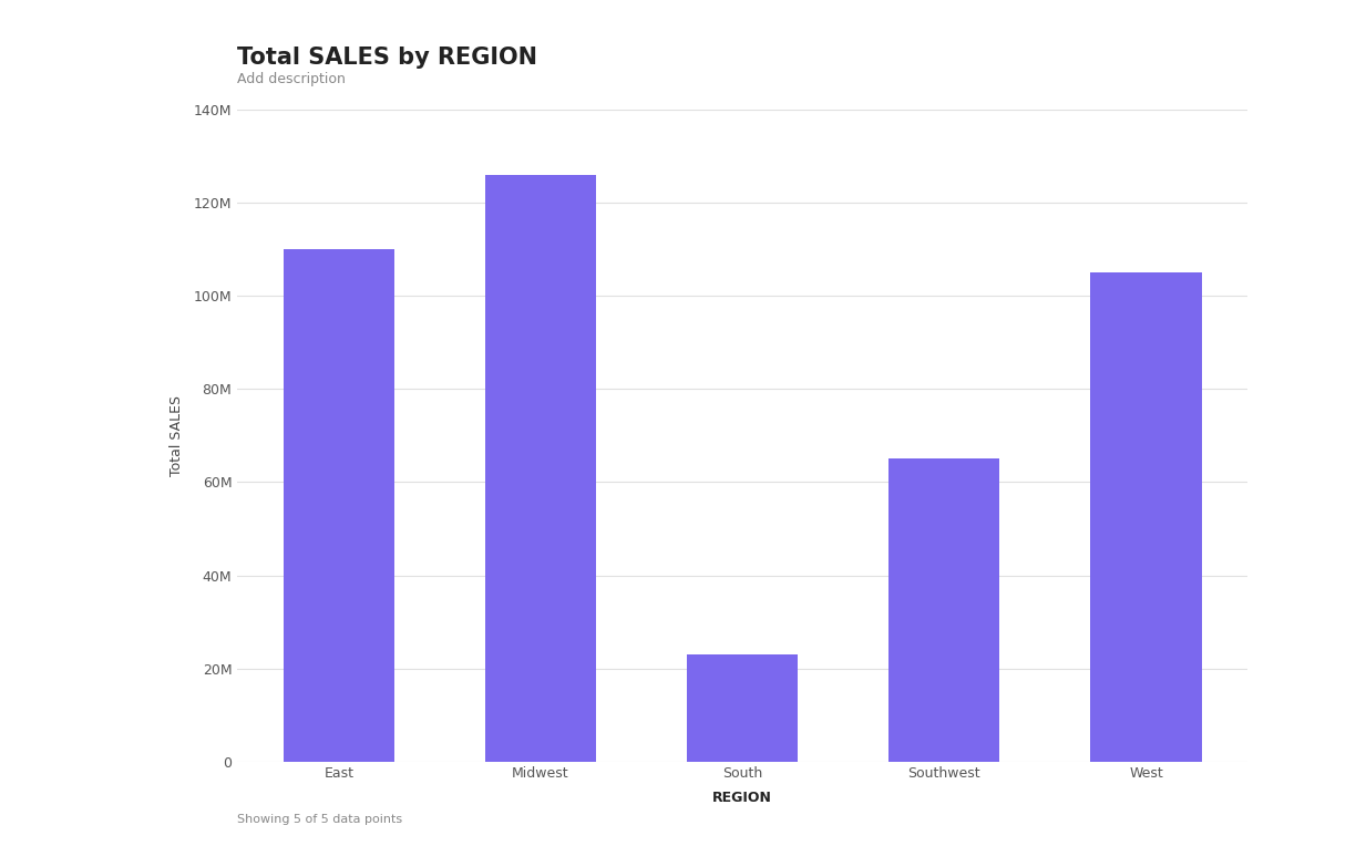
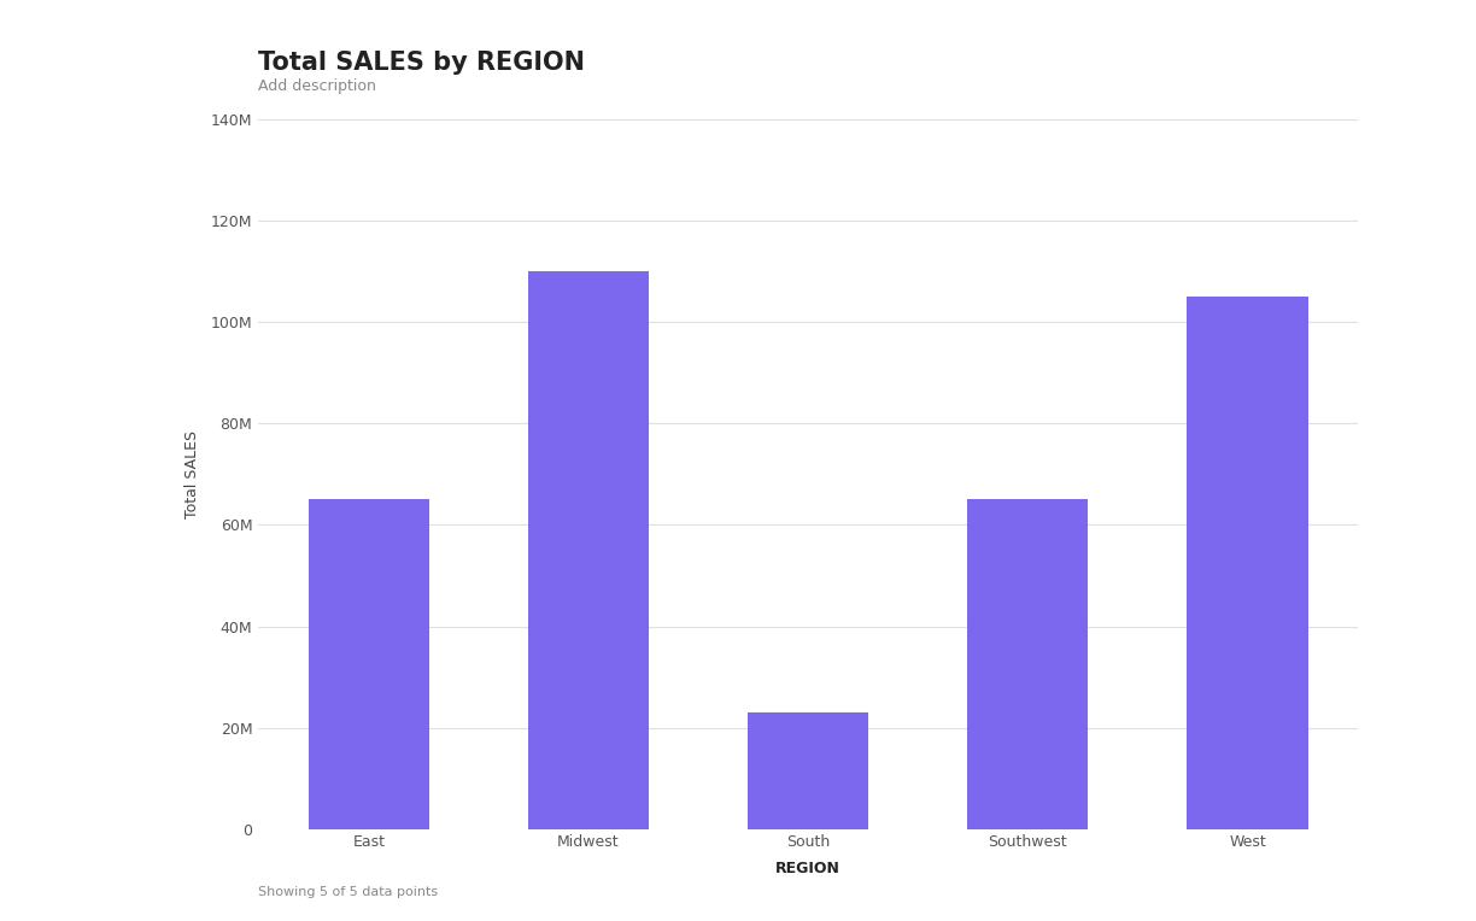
East: 110M -> 65M
Midwest: 126M -> 110M
